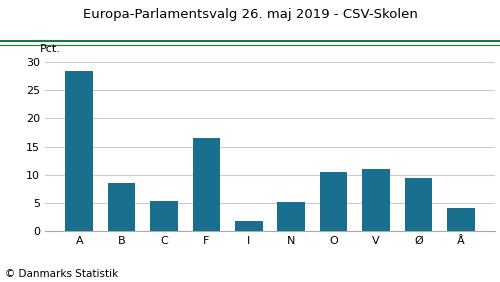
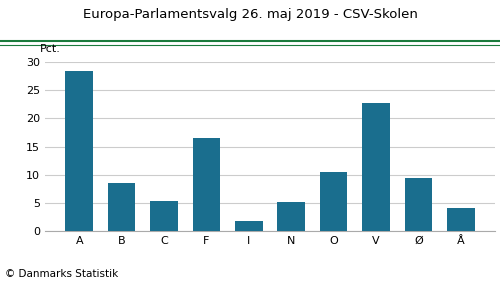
V: 11.1 -> 22.8
